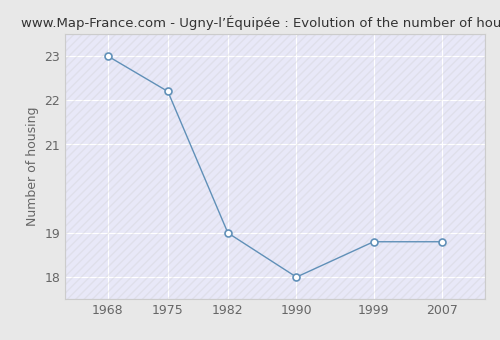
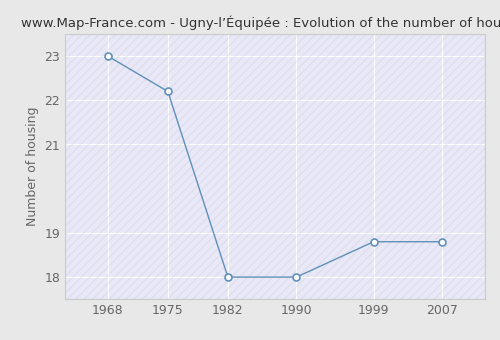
1982: 19.0 -> 18.0
